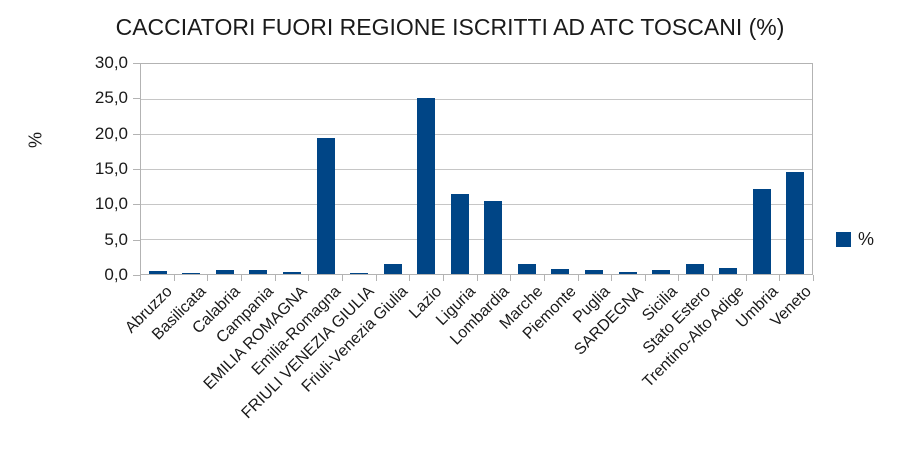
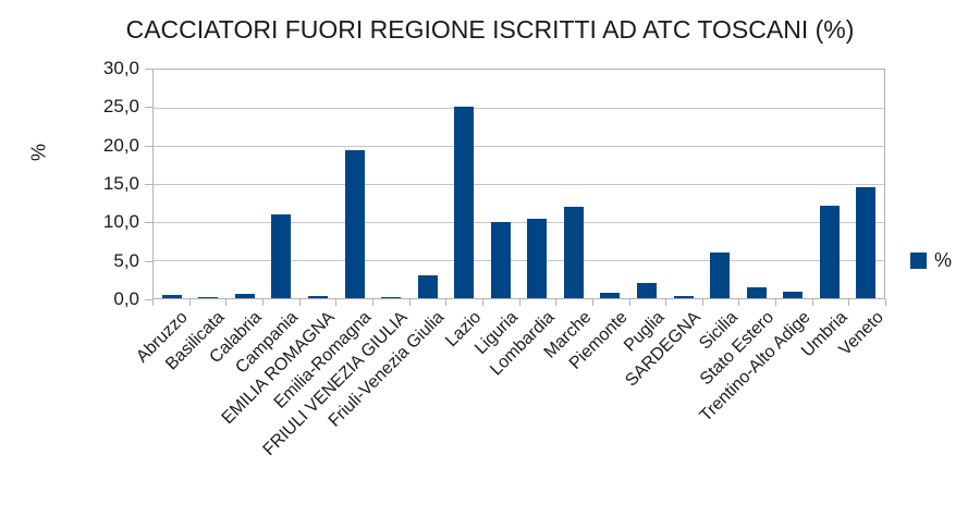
Campania: 1 -> 11
Friuli-Venezia Giulia: 2 -> 3
Liguria: 12 -> 10
Marche: 1 -> 12
Puglia: 1 -> 2
Sicilia: 1 -> 6
